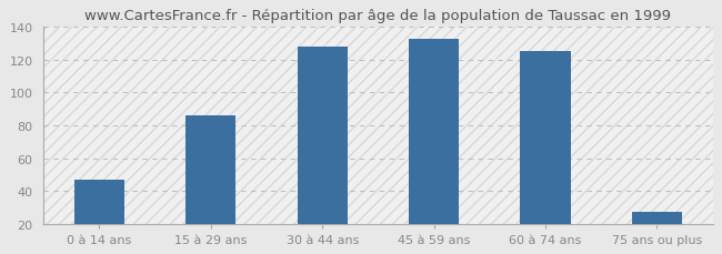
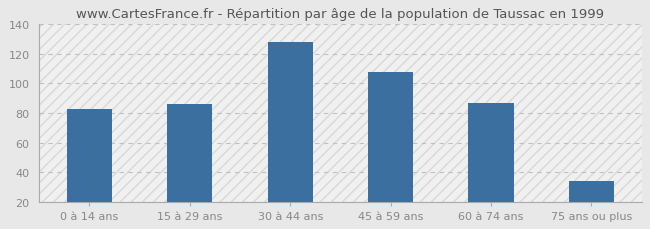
0 à 14 ans: 47 -> 83
45 à 59 ans: 133 -> 108
60 à 74 ans: 125 -> 87
75 ans ou plus: 27 -> 34
